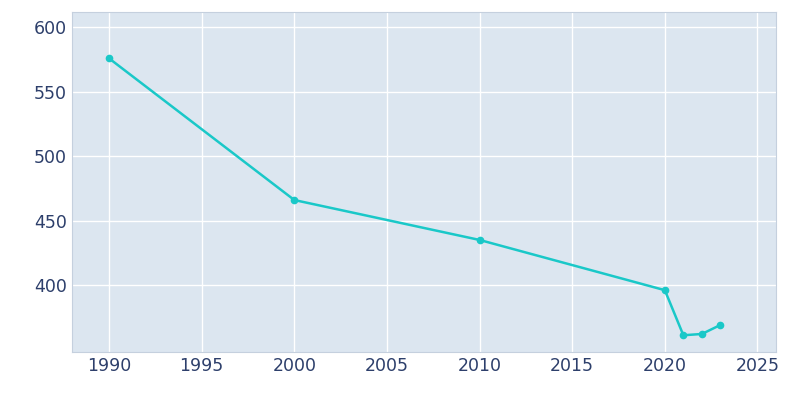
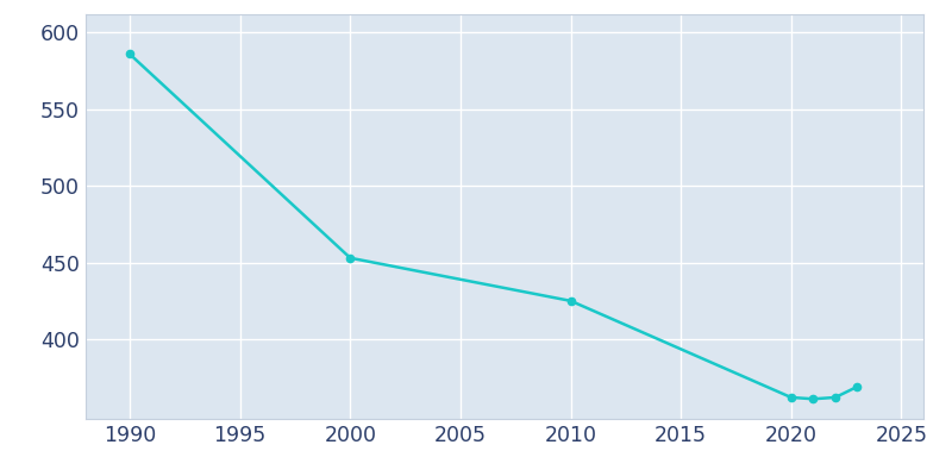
1990: 576 -> 586
2000: 466 -> 453
2010: 435 -> 425
2020: 396 -> 362
